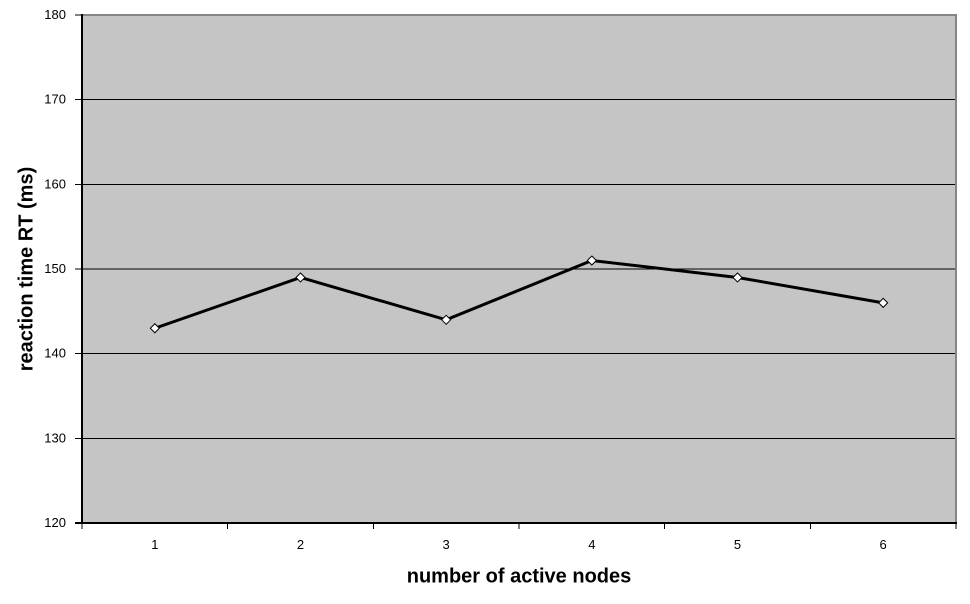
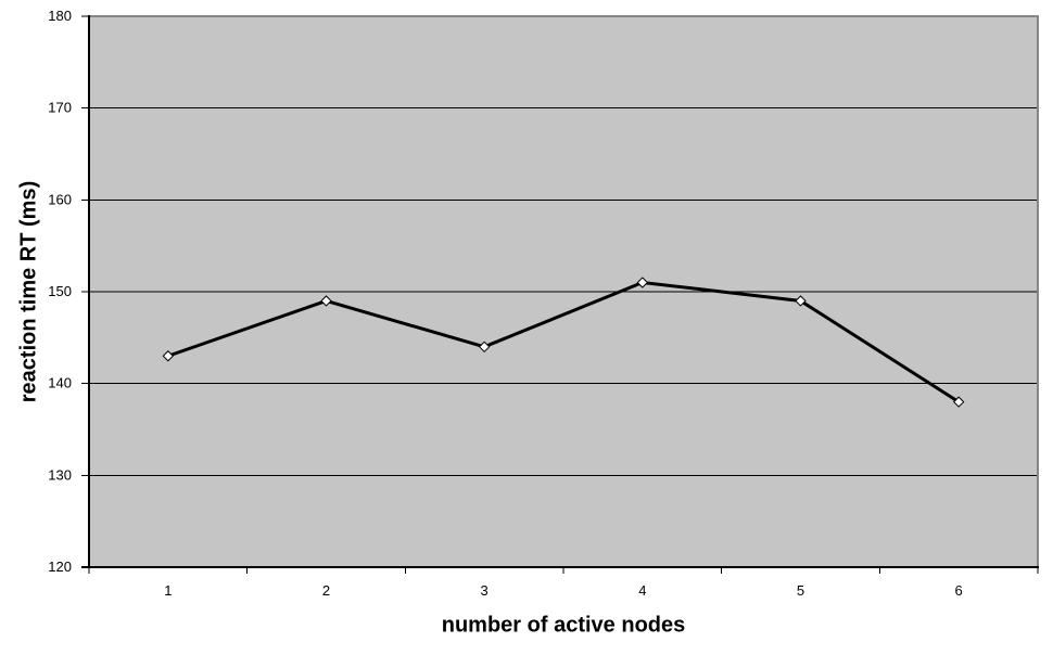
6: 146 -> 138
